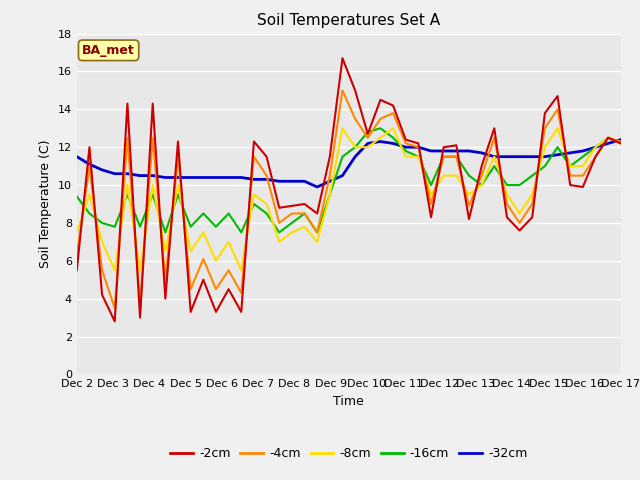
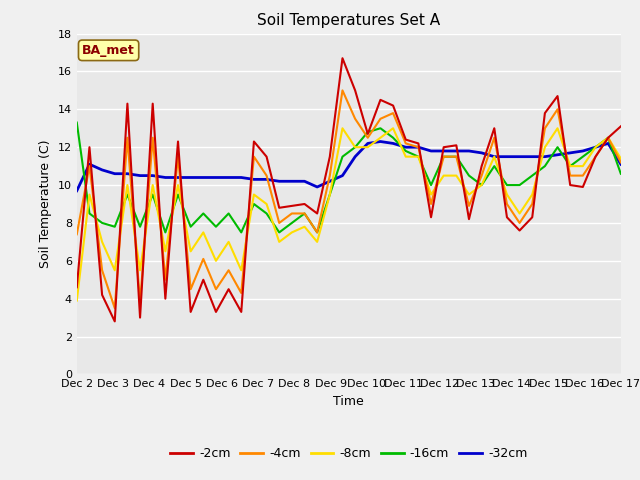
-2cm/Dec 2: 5.5 -> 4.6
-4cm/Dec 2: 6.3 -> 7.4
-8cm/Dec 2: 7.5 -> 3.9
-16cm/Dec 2: 9.4 -> 13.3
-32cm/Dec 2: 11.5 -> 9.7
-2cm/Dec 17: 12.2 -> 13.1
-4cm/Dec 17: 12.3 -> 11.2
-8cm/Dec 17: 12.2 -> 11.4
-16cm/Dec 17: 12.2 -> 10.6
-32cm/Dec 17: 12.4 -> 11.1
